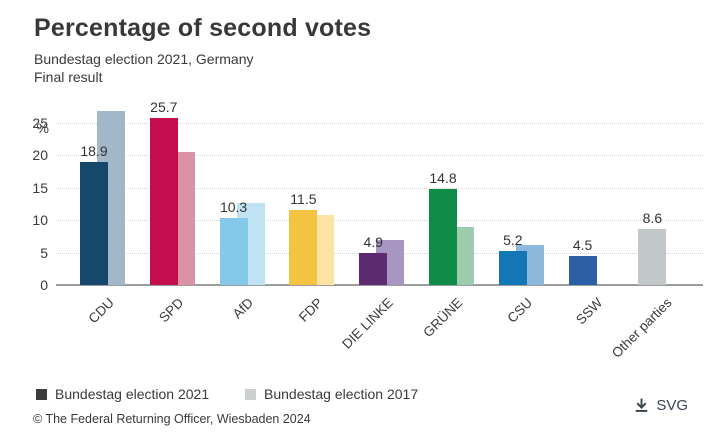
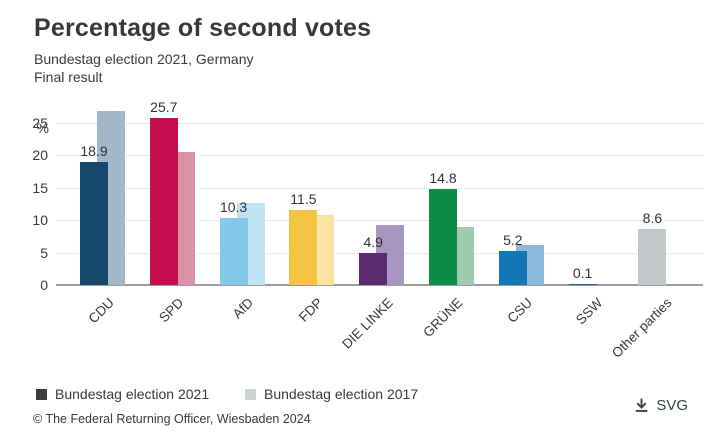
Bundestag election 2017/DIE LINKE: 7 -> 9
Bundestag election 2021/SSW: 4.5 -> 0.1
